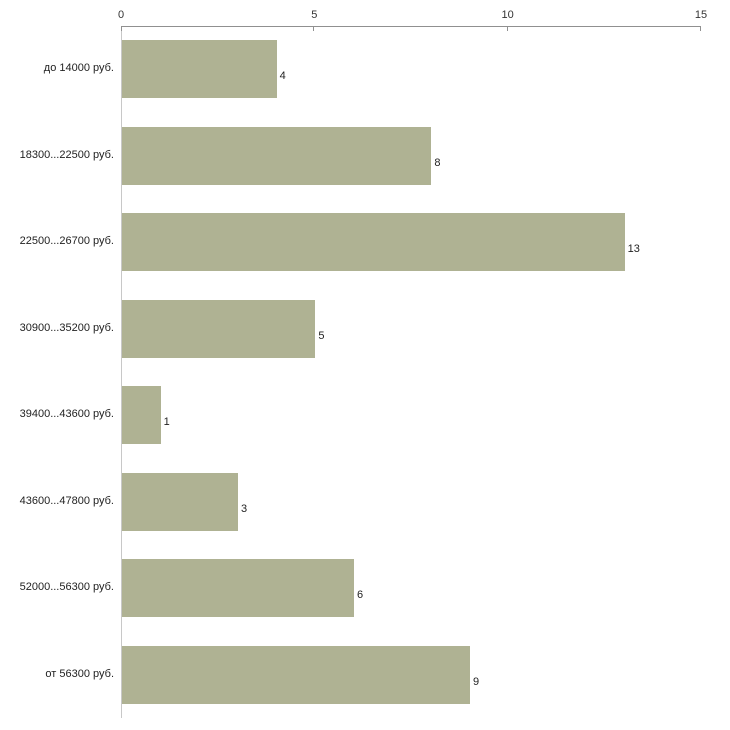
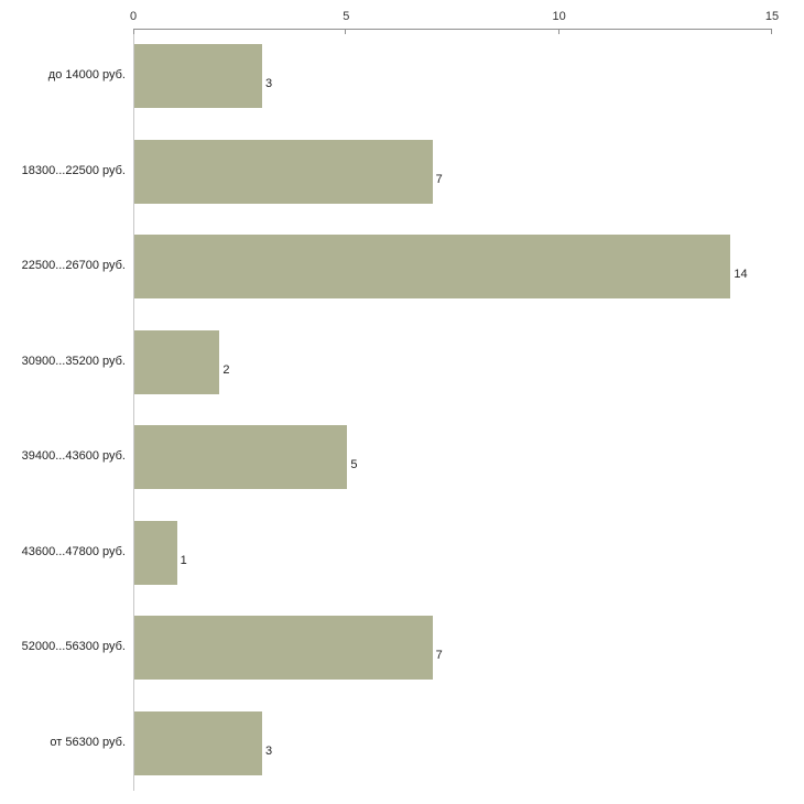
до 14000 руб.: 4 -> 3
18300...22500 руб.: 8 -> 7
22500...26700 руб.: 13 -> 14
30900...35200 руб.: 5 -> 2
39400...43600 руб.: 1 -> 5
43600...47800 руб.: 3 -> 1
52000...56300 руб.: 6 -> 7
от 56300 руб.: 9 -> 3
